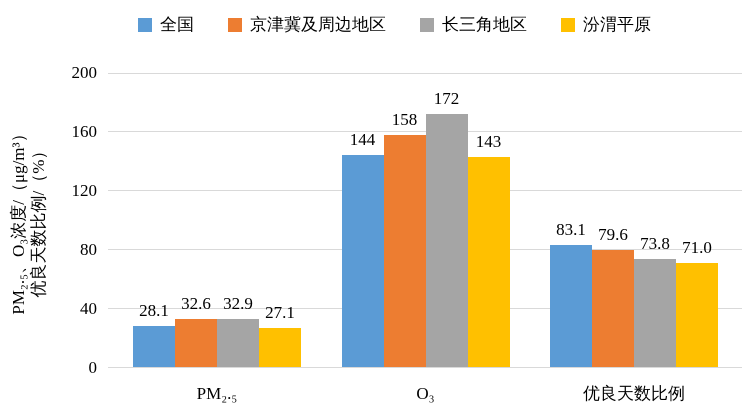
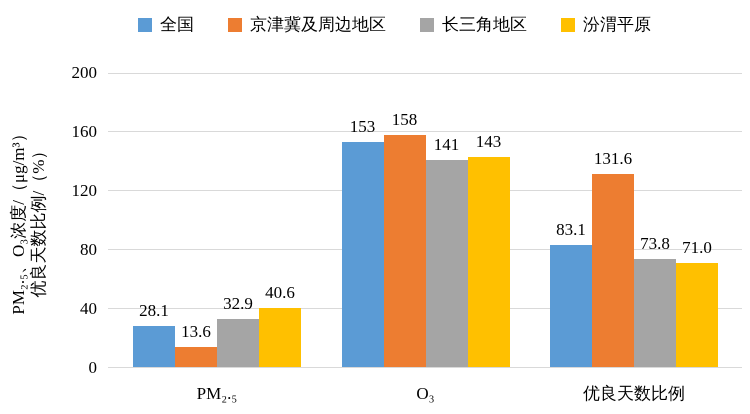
京津冀及周边地区/PM₂.₅: 32.6 -> 13.6
汾渭平原/PM₂.₅: 27.1 -> 40.6
全国/O₃: 144 -> 153
长三角地区/O₃: 172 -> 141
京津冀及周边地区/优良天数比例: 79.6 -> 131.6
